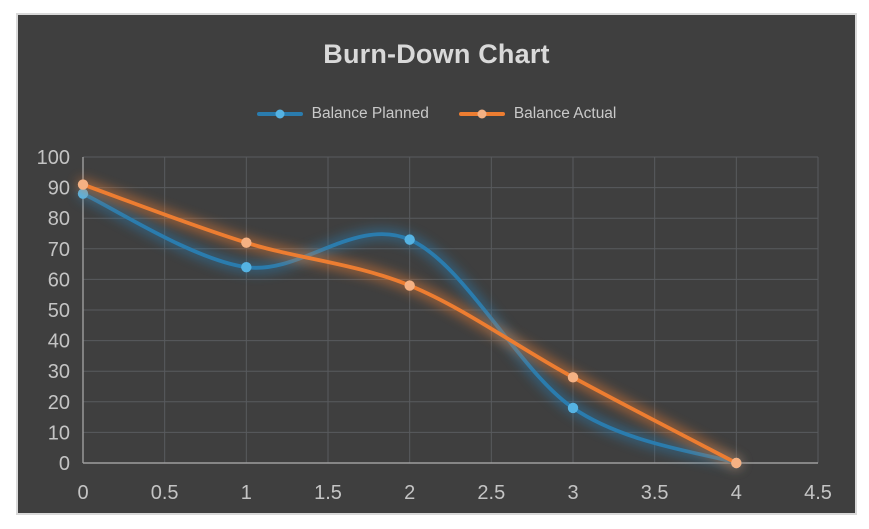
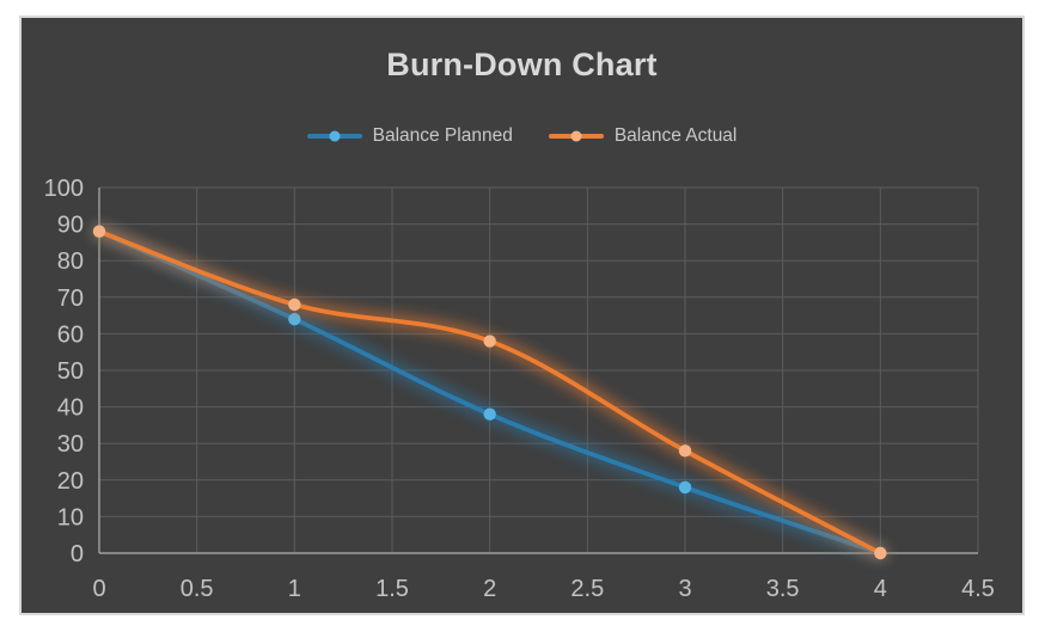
Balance Actual/0: 91 -> 88
Balance Actual/1: 72 -> 68
Balance Planned/2: 73 -> 38
